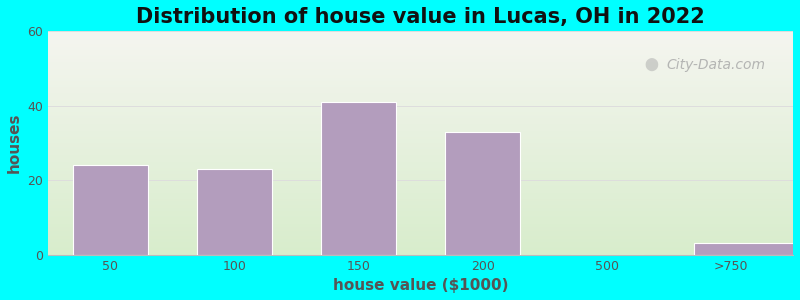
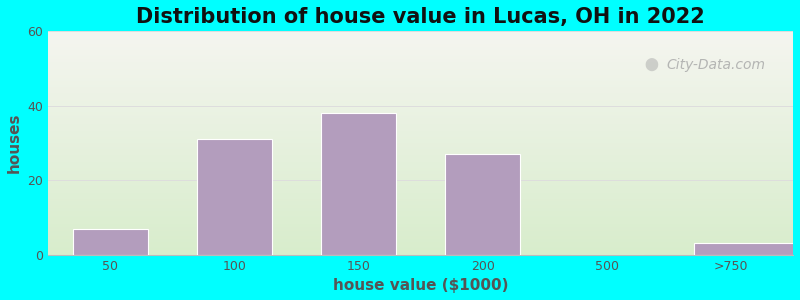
50: 24 -> 7
100: 23 -> 31
150: 41 -> 38
200: 33 -> 27
